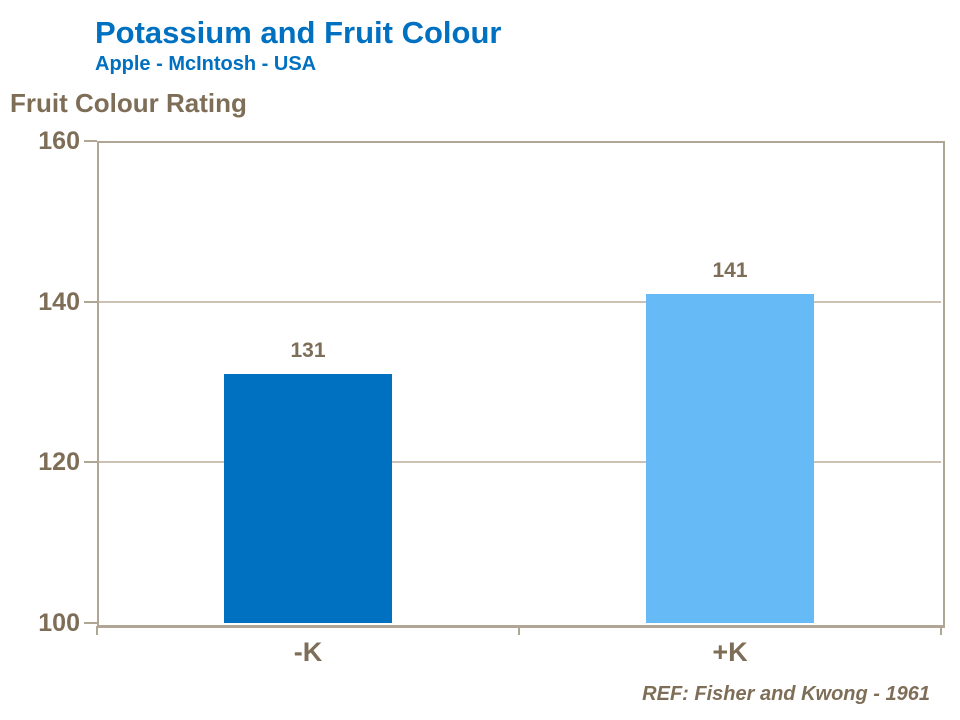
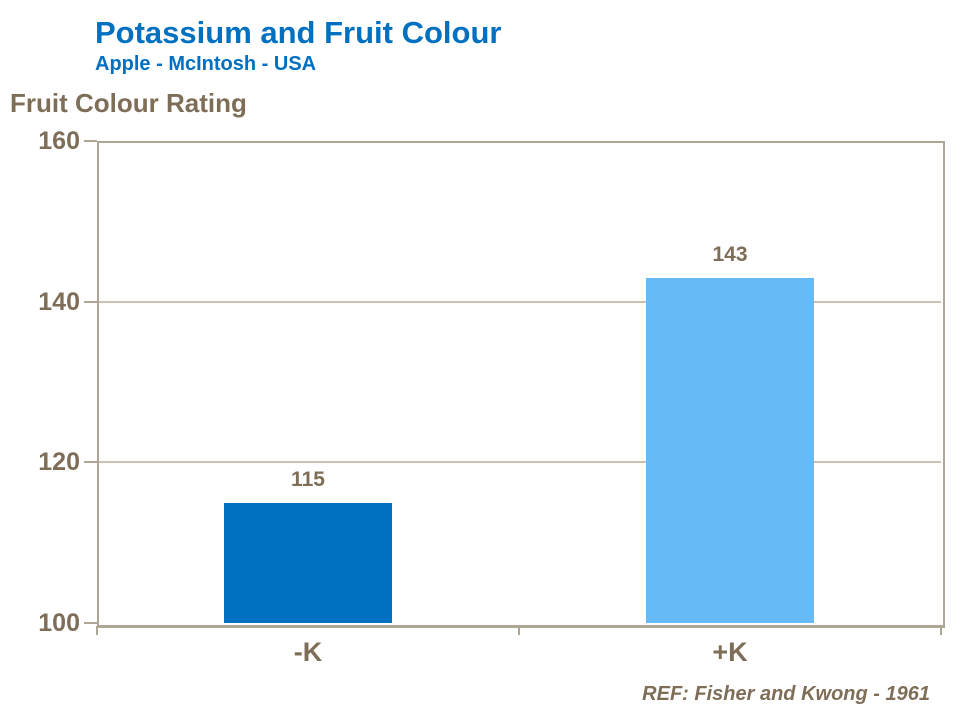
-K: 131 -> 115
+K: 141 -> 143
